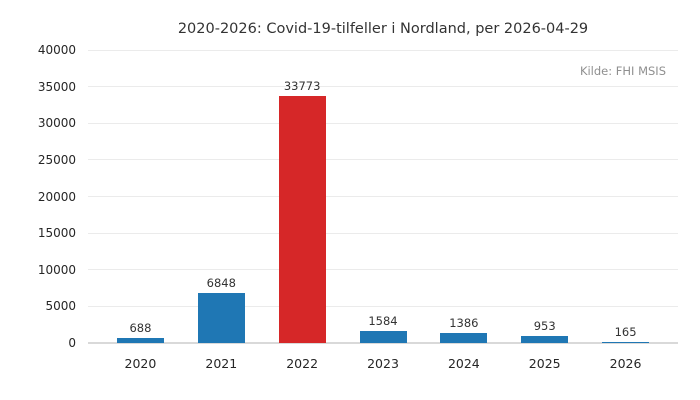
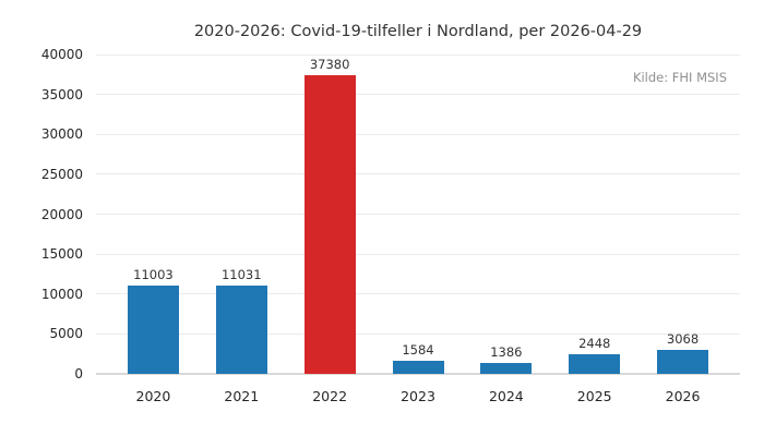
2020: 688 -> 11003
2021: 6848 -> 11031
2022: 33773 -> 37380
2025: 953 -> 2448
2026: 165 -> 3068
